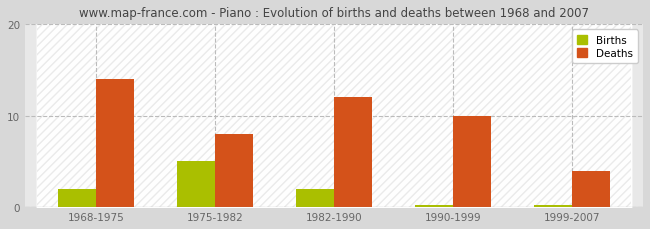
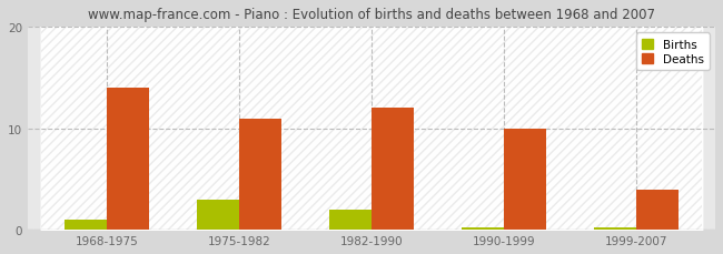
Births/1968-1975: 2.0 -> 1.0
Births/1975-1982: 5.0 -> 3.0
Deaths/1975-1982: 8 -> 11
